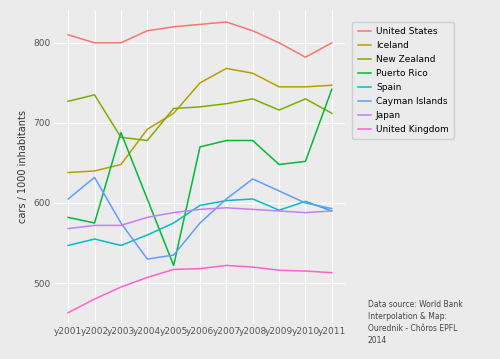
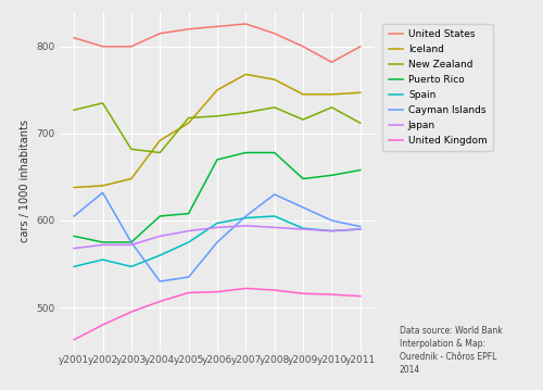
Puerto Rico/y2003: 688 -> 575
Puerto Rico/y2005: 522 -> 608
Spain/y2010: 602 -> 588
Puerto Rico/y2011: 742 -> 658
